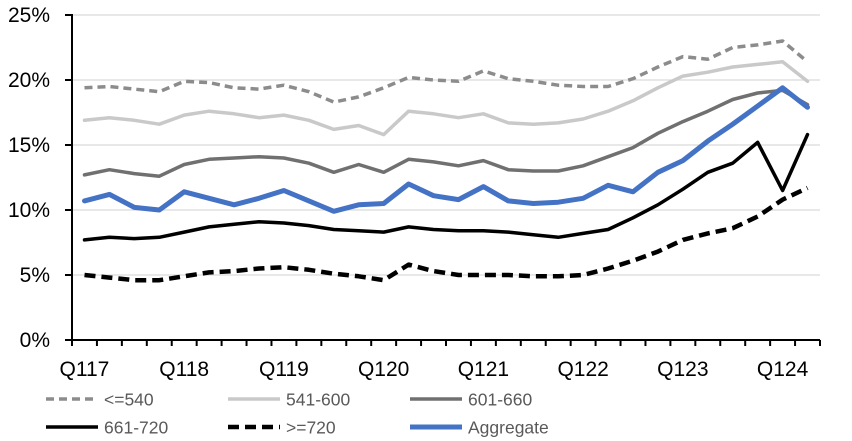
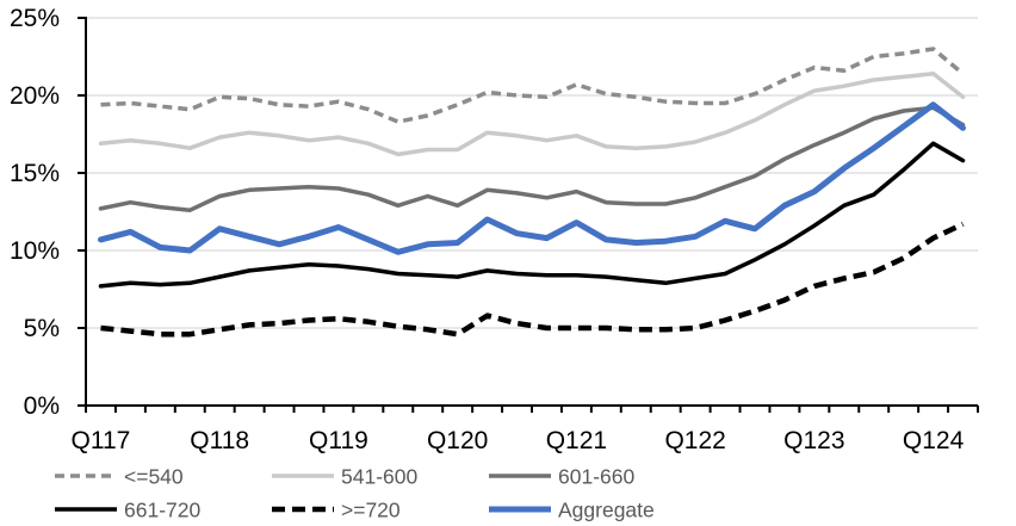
541-600/Q120: 15.8% -> 16.5%
661-720/Q124: 11.5% -> 16.9%
